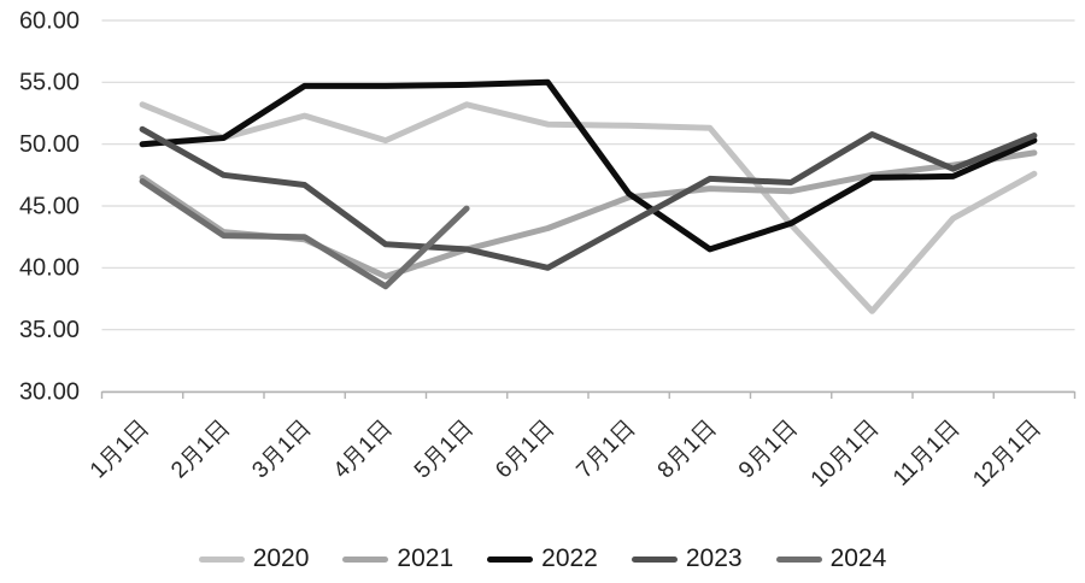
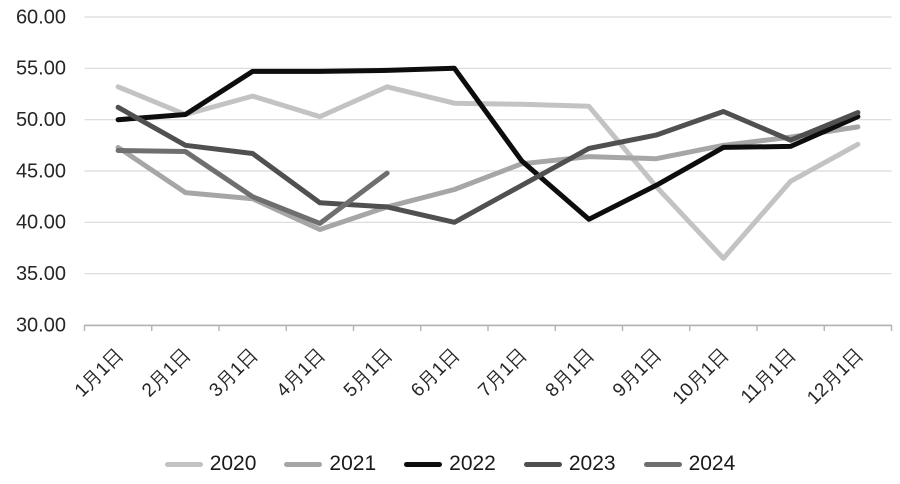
2024/2月1日: 42.6 -> 46.9
2024/4月1日: 38.5 -> 39.9
2022/8月1日: 41.5 -> 40.3
2023/9月1日: 46.9 -> 48.5
